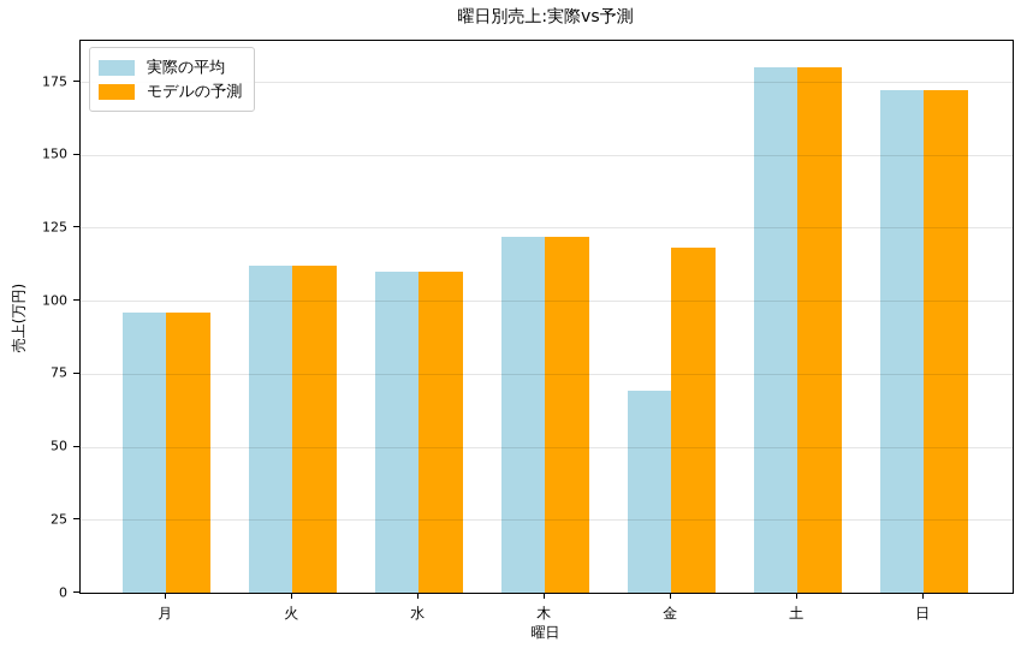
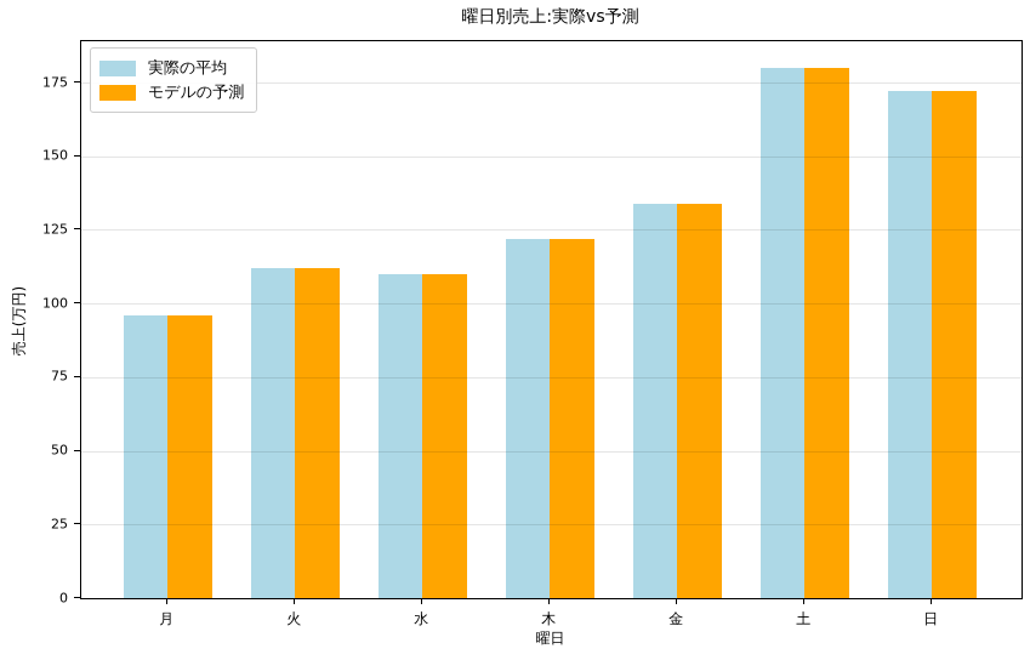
実際の平均/金: 69 -> 134
モデルの予測/金: 118 -> 134
